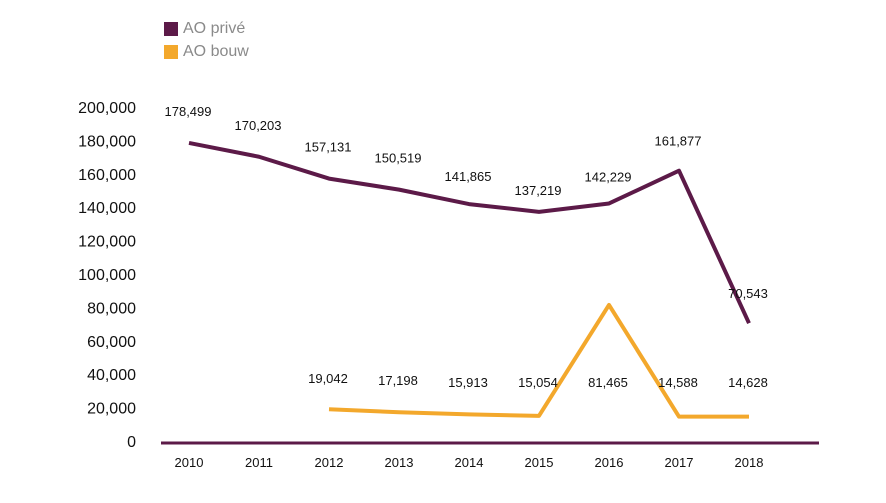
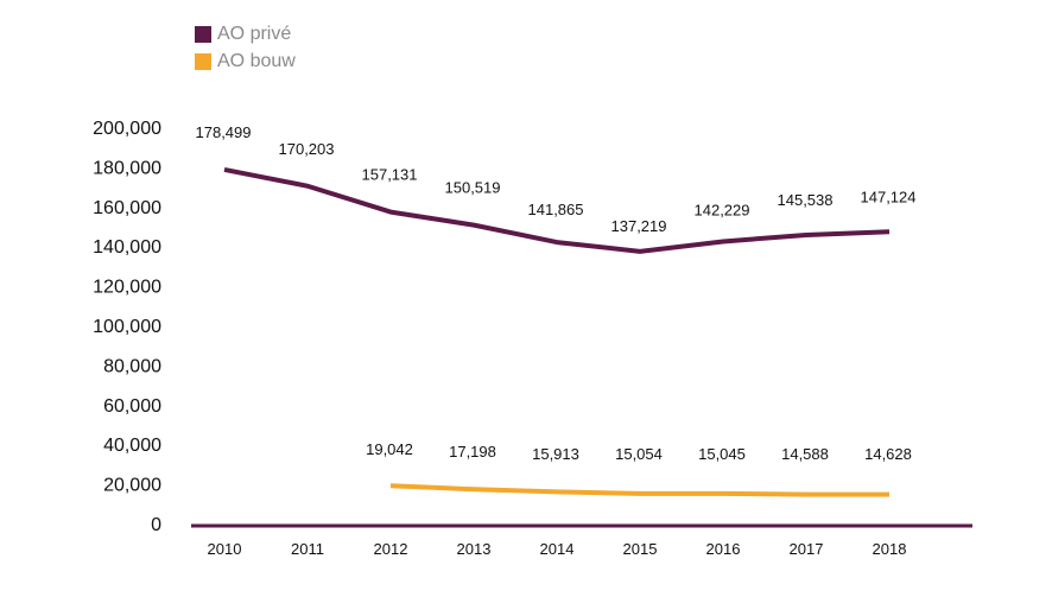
AO bouw/2016: 81,465 -> 15,045
AO privé/2017: 161,877 -> 145,538
AO privé/2018: 70,543 -> 147,124
